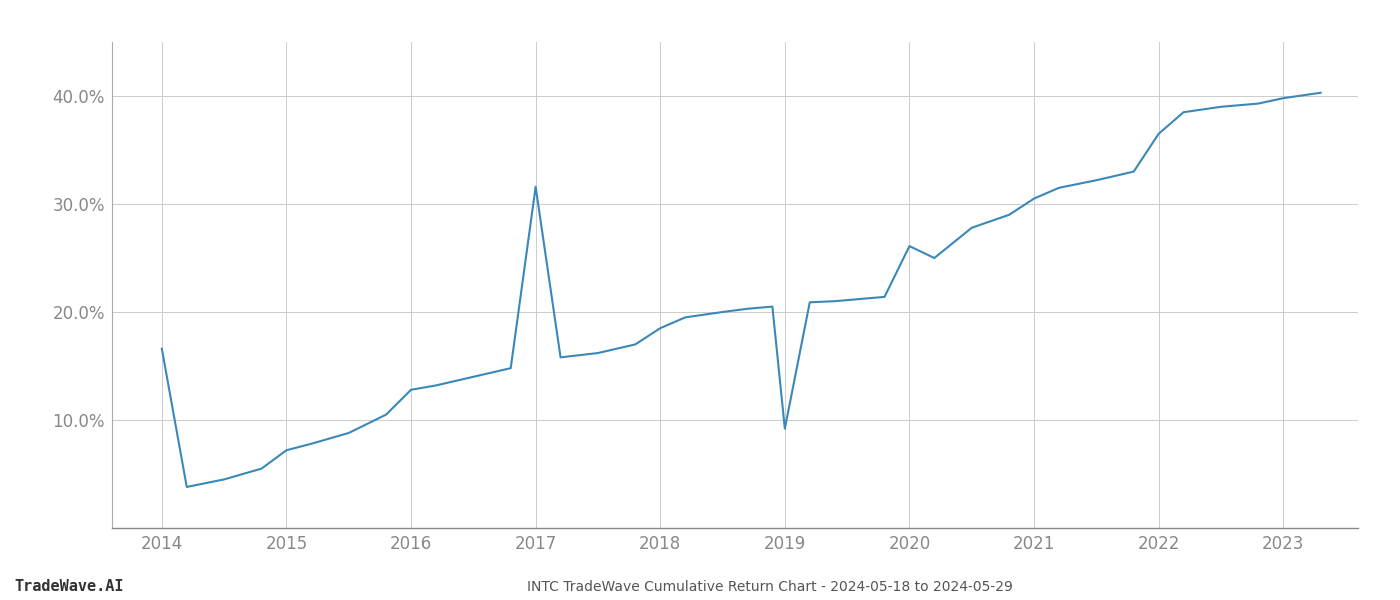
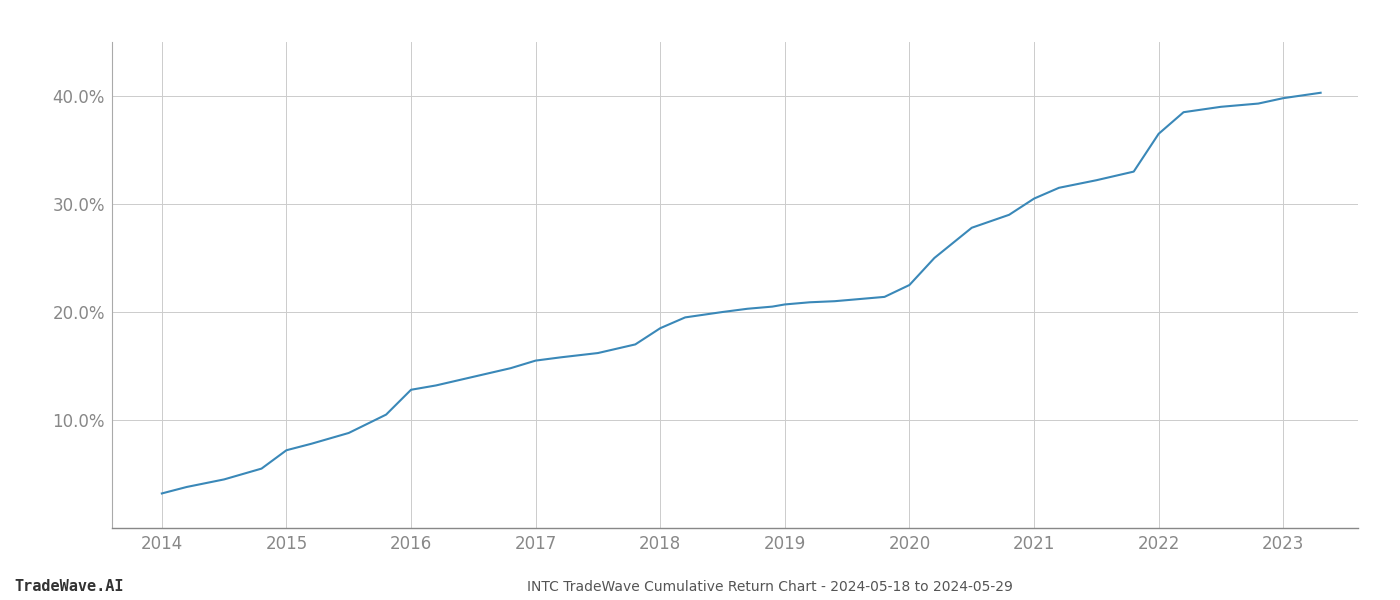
2014: 16.6% -> 3.2%
2017: 31.6% -> 15.5%
2019: 9.2% -> 20.7%
2020: 26.1% -> 22.5%
